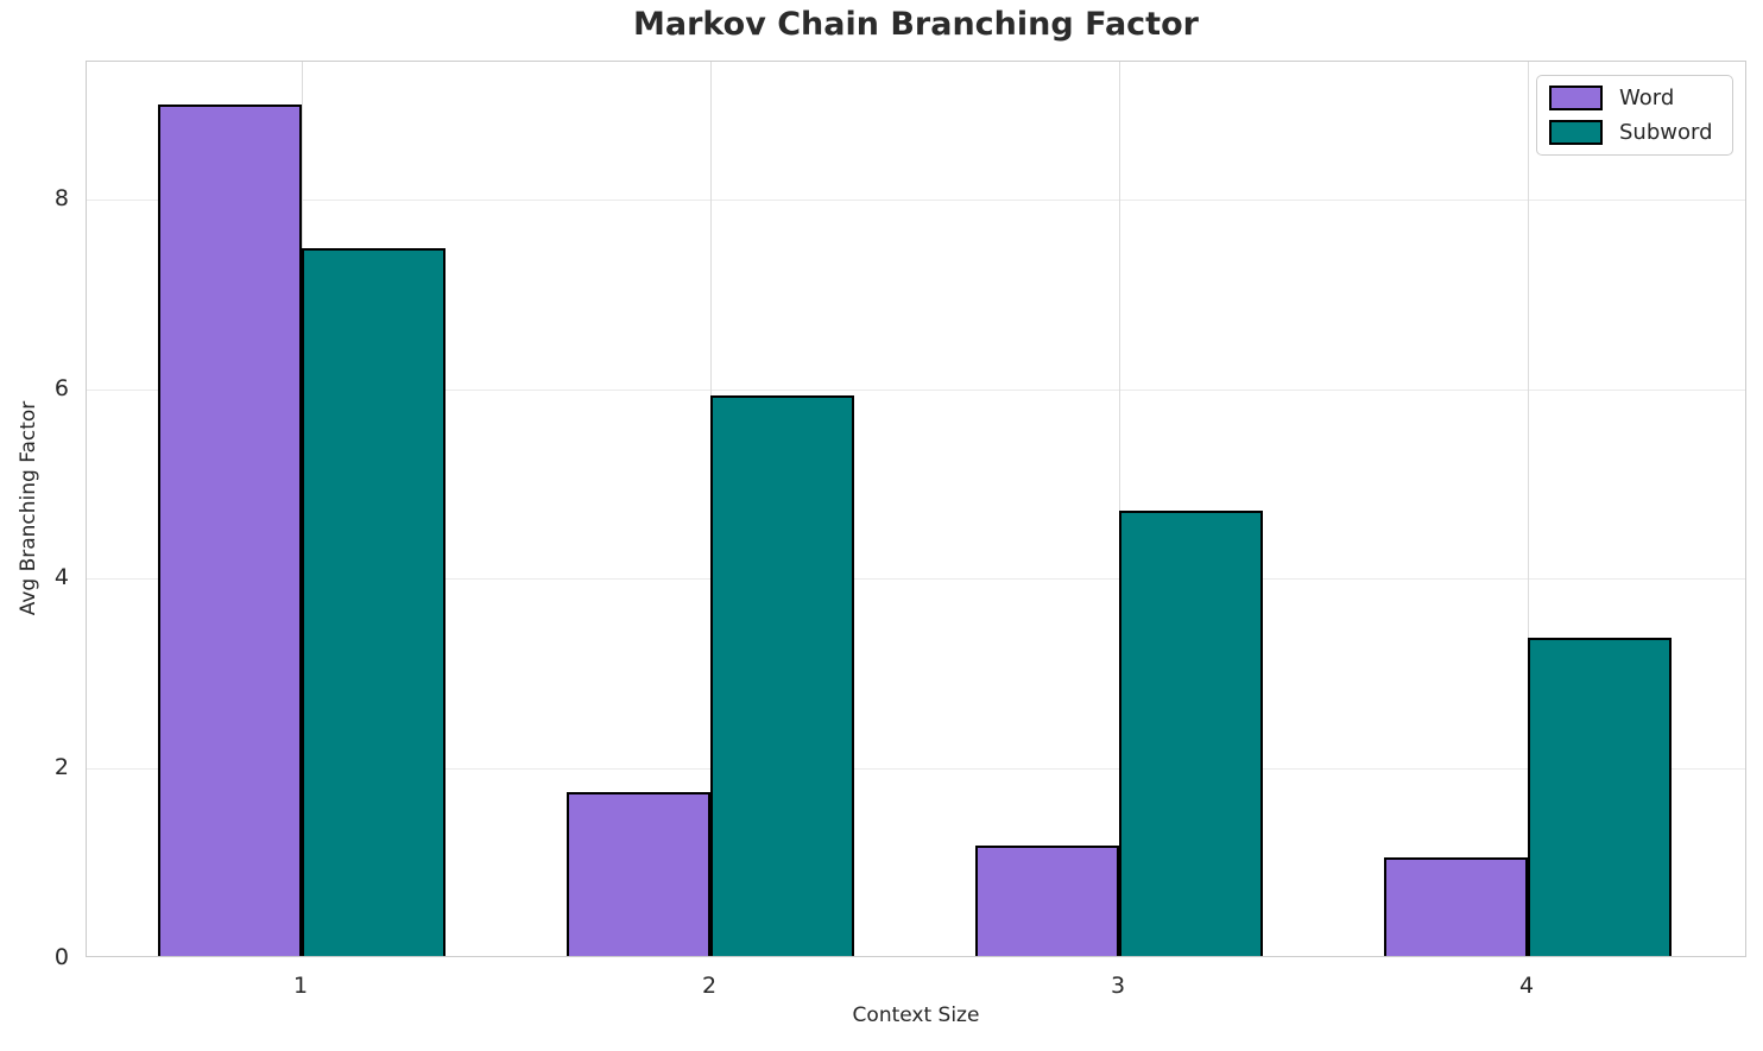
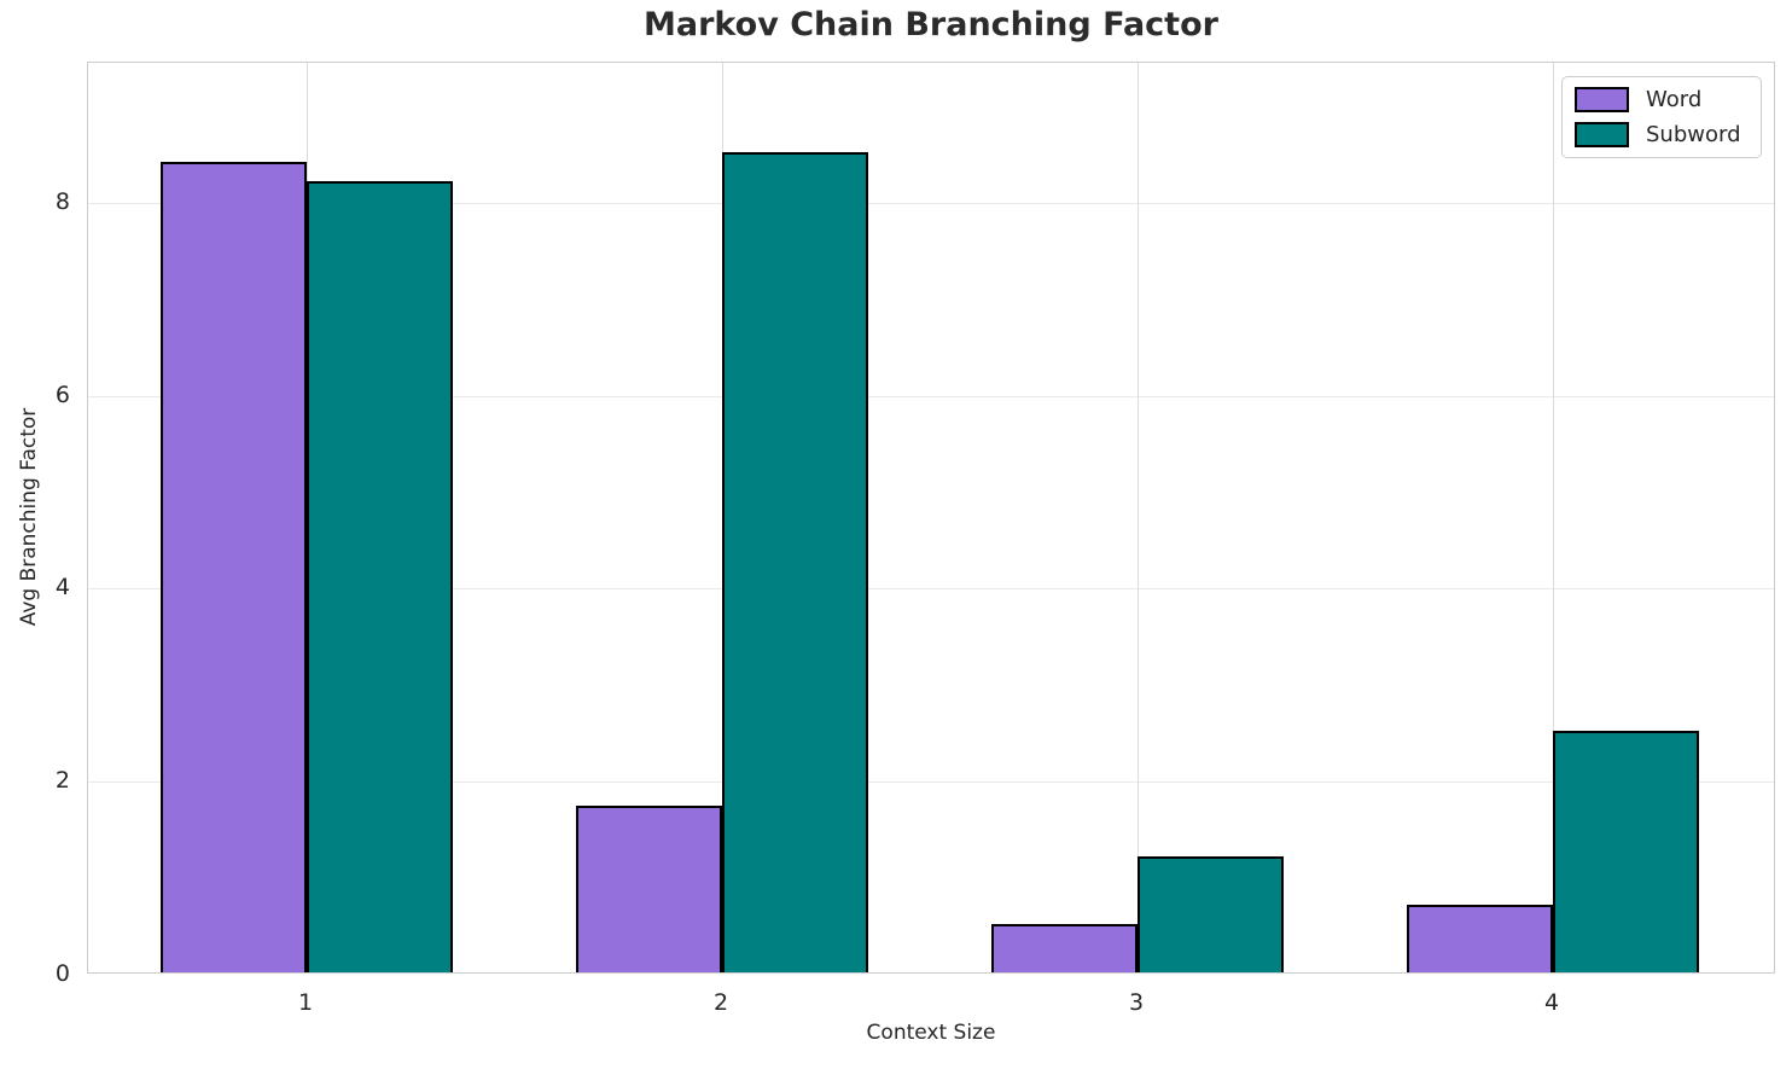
Word/1: 9.0 -> 8.4
Subword/1: 7.5 -> 8.2
Subword/2: 5.9 -> 8.5
Word/3: 1.2 -> 0.5
Subword/3: 4.7 -> 1.2
Word/4: 1.0 -> 0.7
Subword/4: 3.4 -> 2.5
